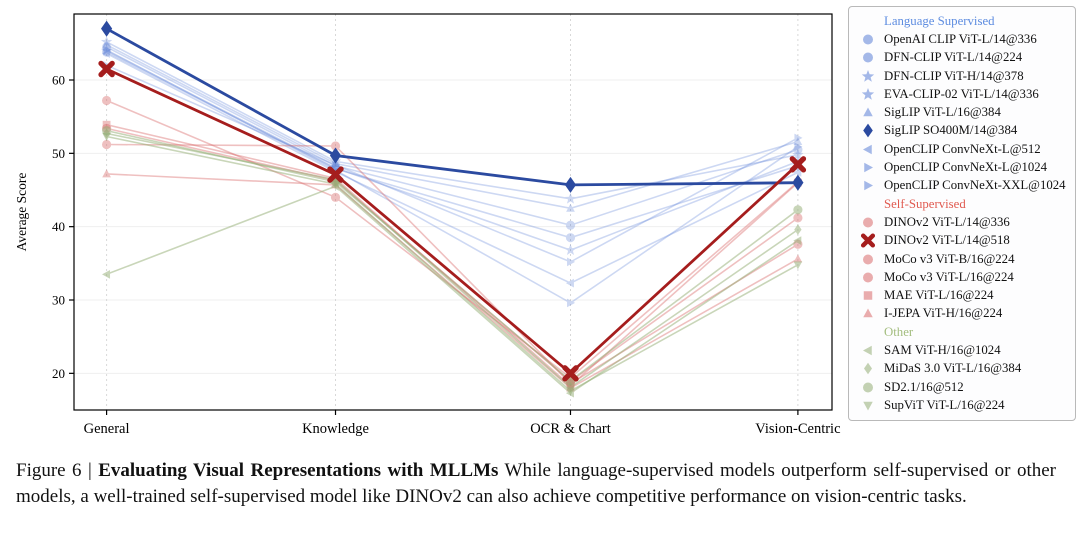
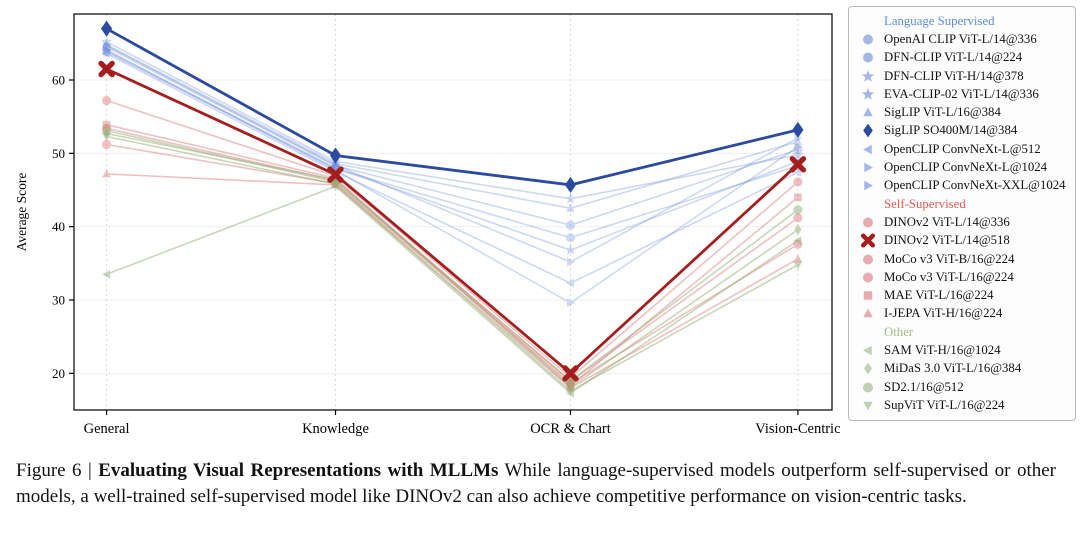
OpenCLIP ConvNeXt-XXL@1024/General: 62 -> 65
DINOv2 ViT-L/14@336/Knowledge: 44 -> 47
MoCo v3 ViT-B/16@224/Knowledge: 51 -> 46
SigLIP SO400M/14@384/Vision-Centric: 46 -> 53
MAE ViT-L/16@224/Vision-Centric: 46 -> 44
